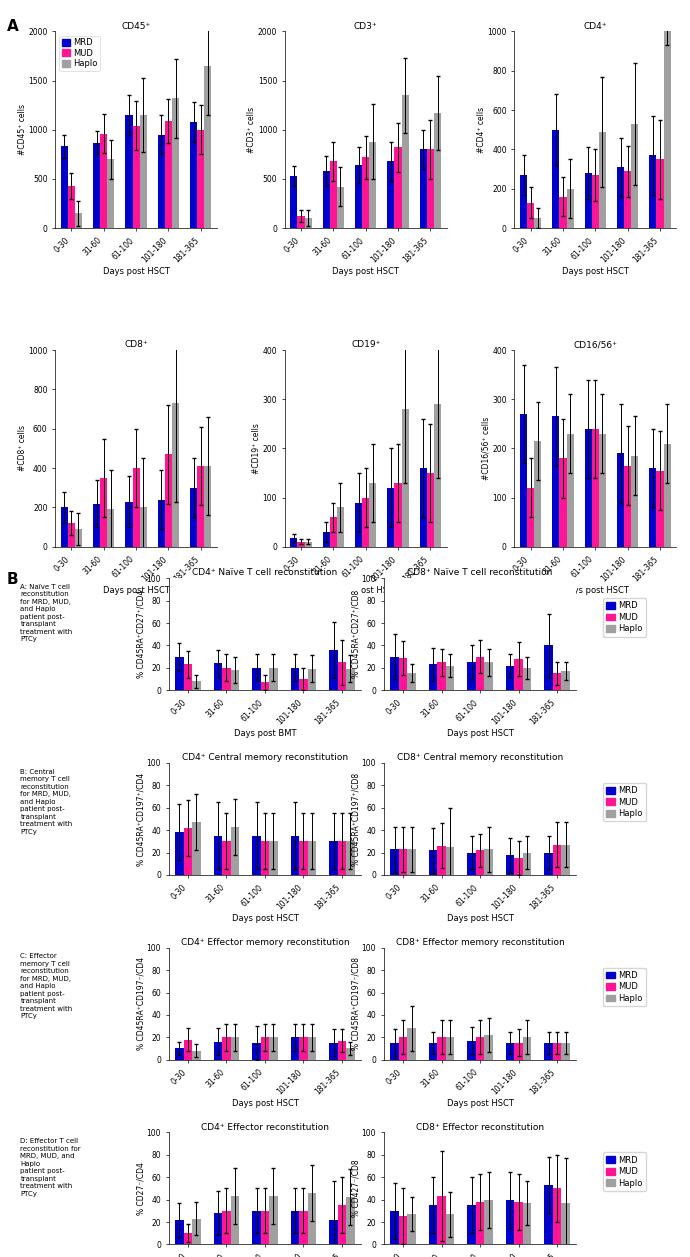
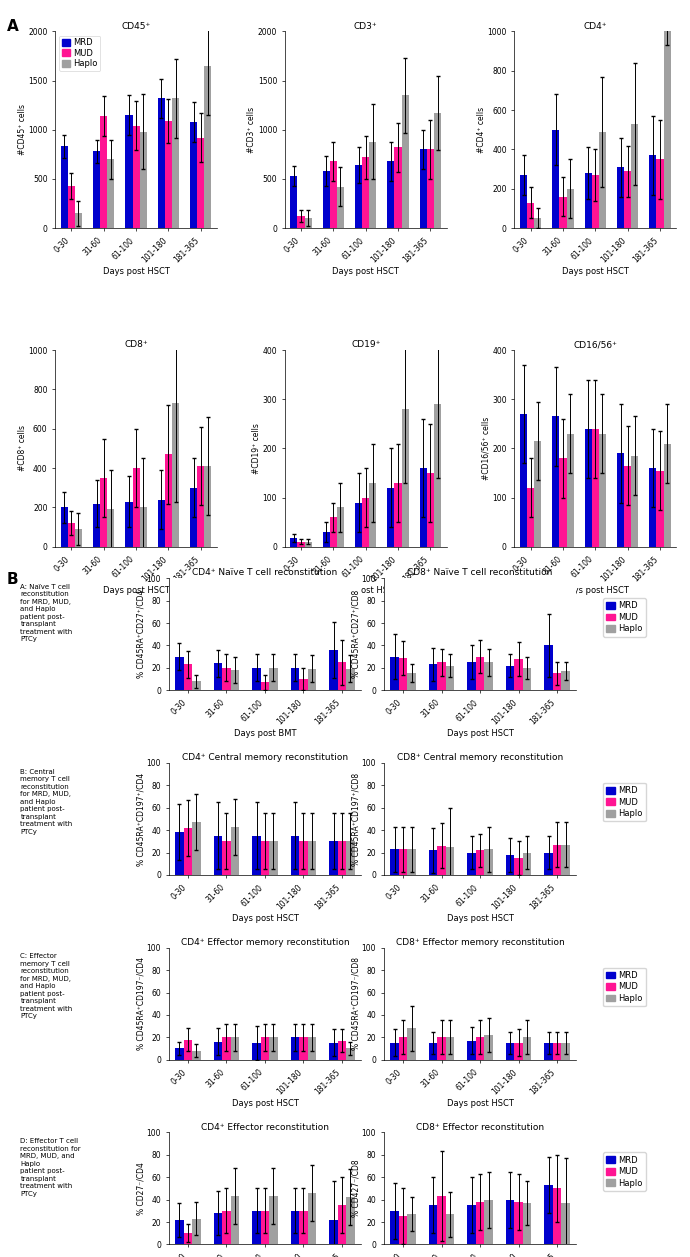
CD45⁺/MRD/31-60: 870 -> 780
CD45⁺/MUD/31-60: 960 -> 1140
CD45⁺/Haplo/61-100: 1150 -> 980
CD45⁺/MRD/101-180: 950 -> 1320
CD45⁺/MUD/181-365: 1000 -> 920
